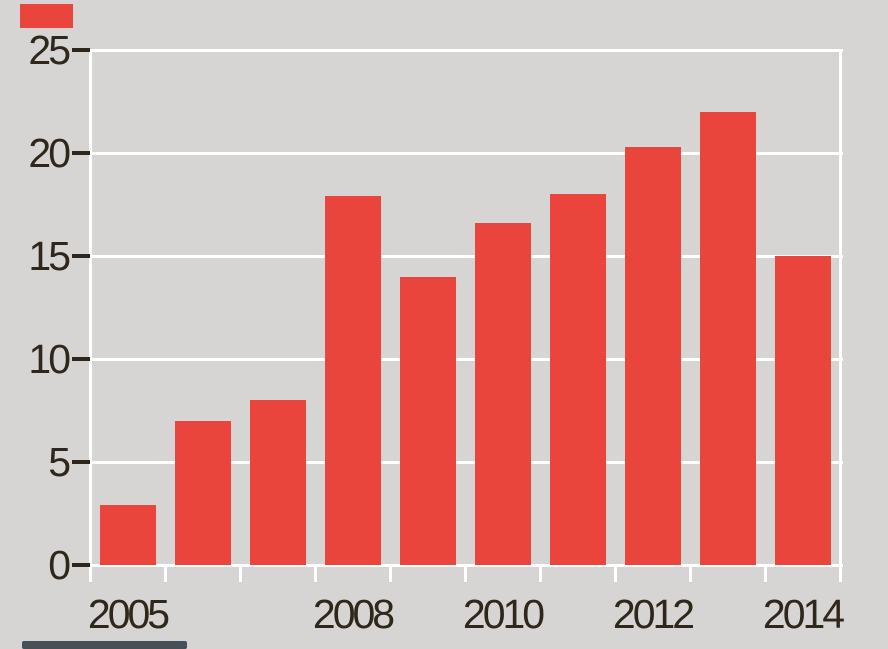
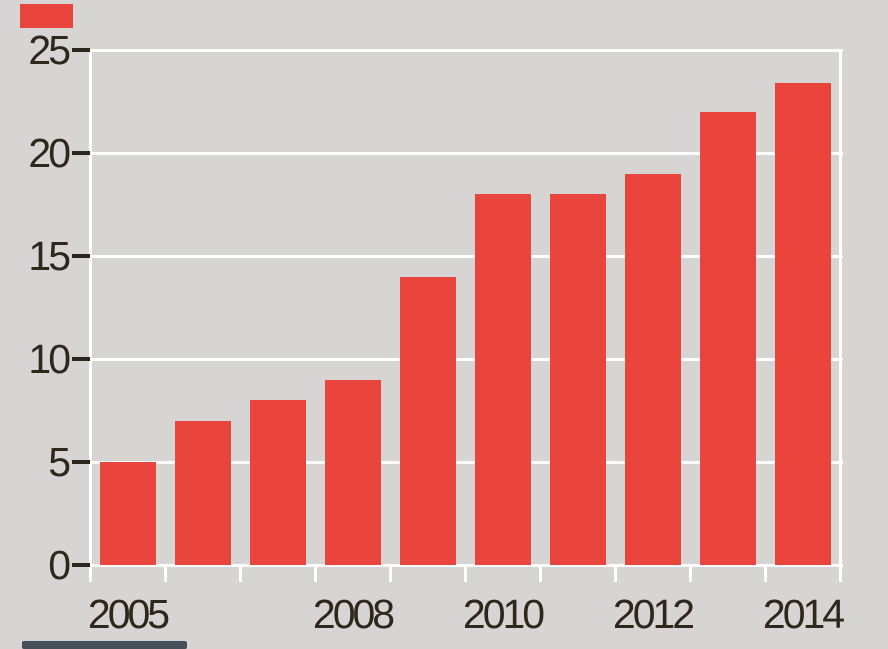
2005: 2.9 -> 5.0
2008: 17.9 -> 9.0
2010: 16.6 -> 18.0
2012: 20.3 -> 19.0
2014: 15.0 -> 23.4
